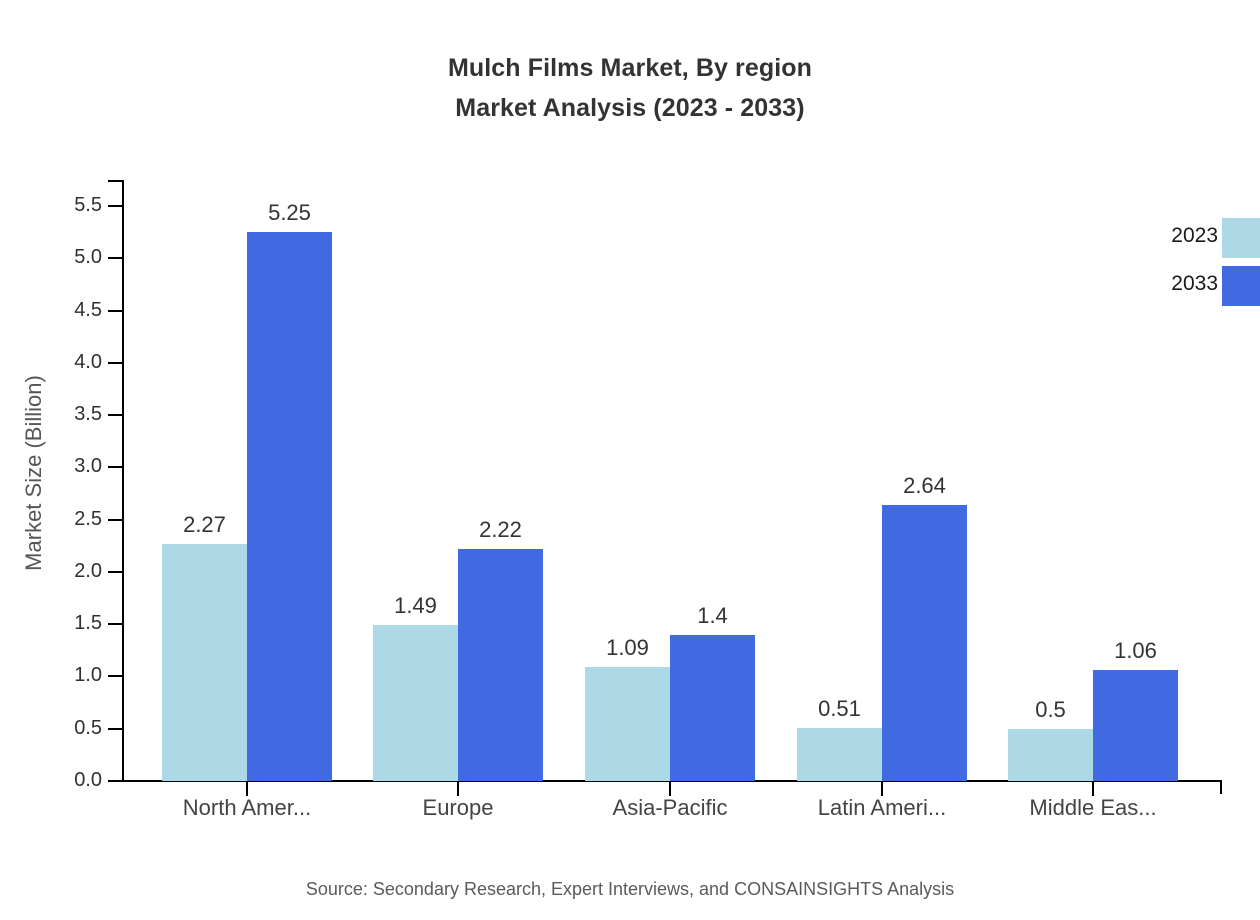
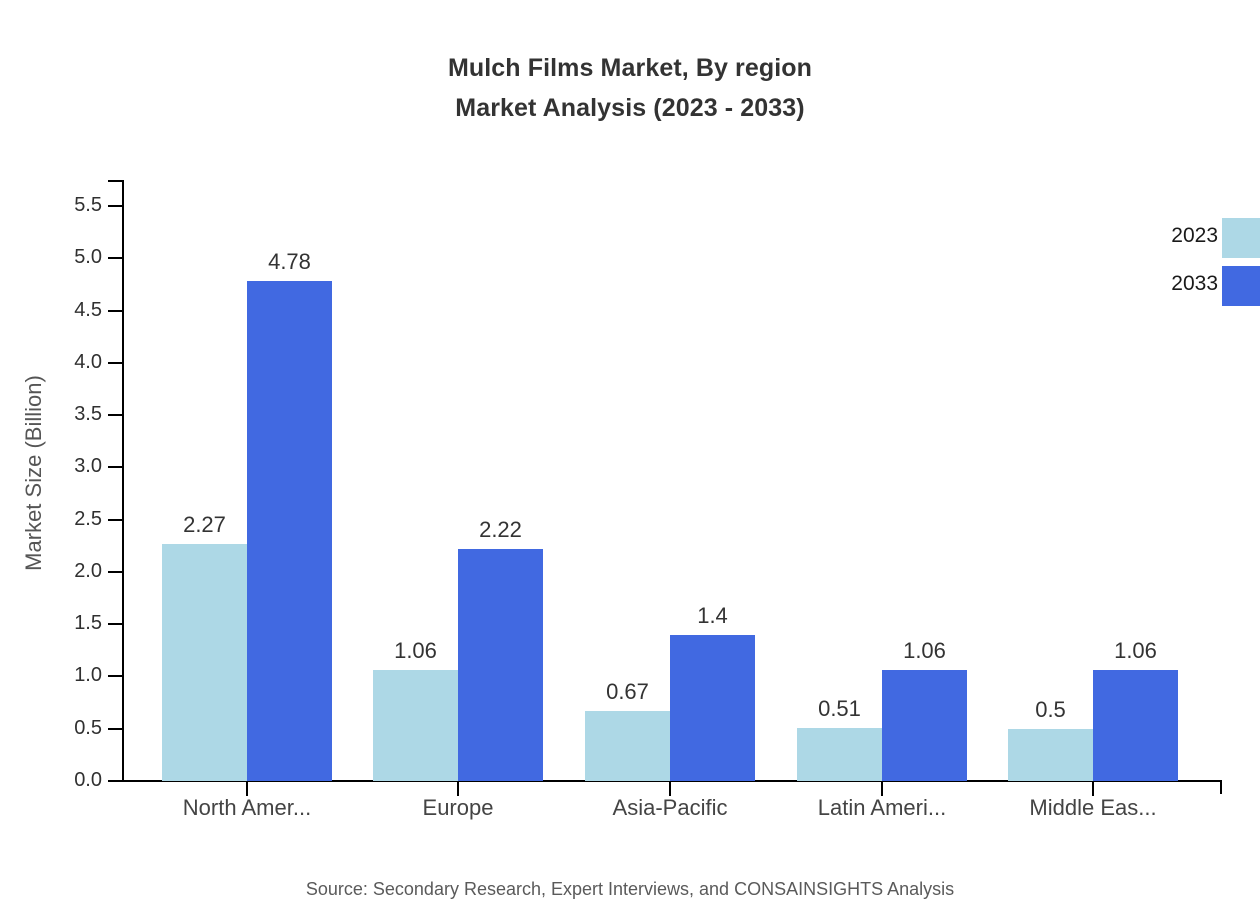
2033/North Amer...: 5.25 -> 4.78
2023/Europe: 1.49 -> 1.06
2023/Asia-Pacific: 1.09 -> 0.67
2033/Latin Ameri...: 2.64 -> 1.06
